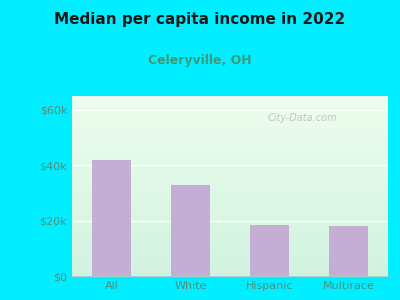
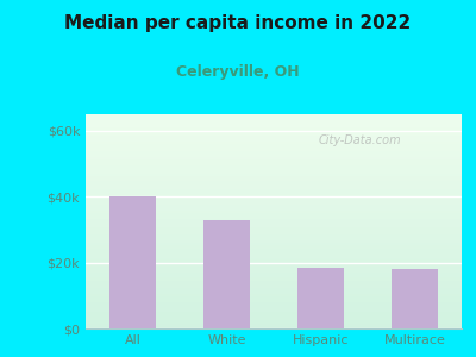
All: $42.0k -> $40.0k
